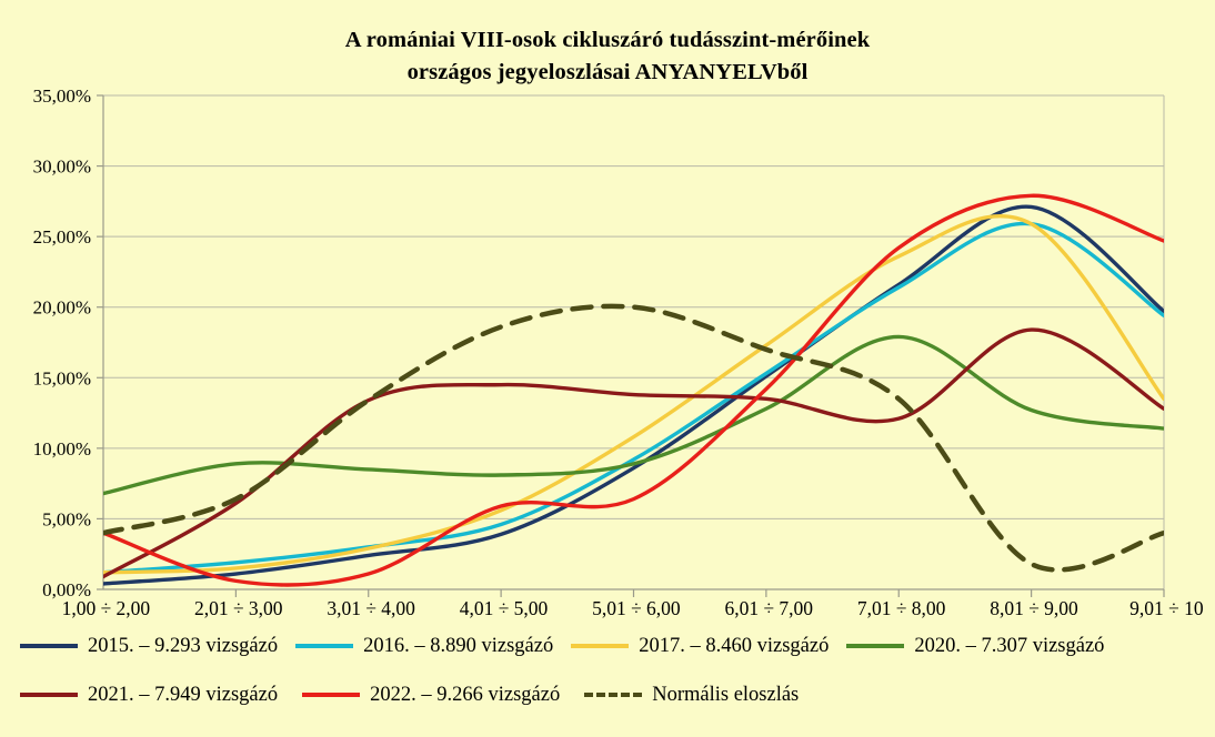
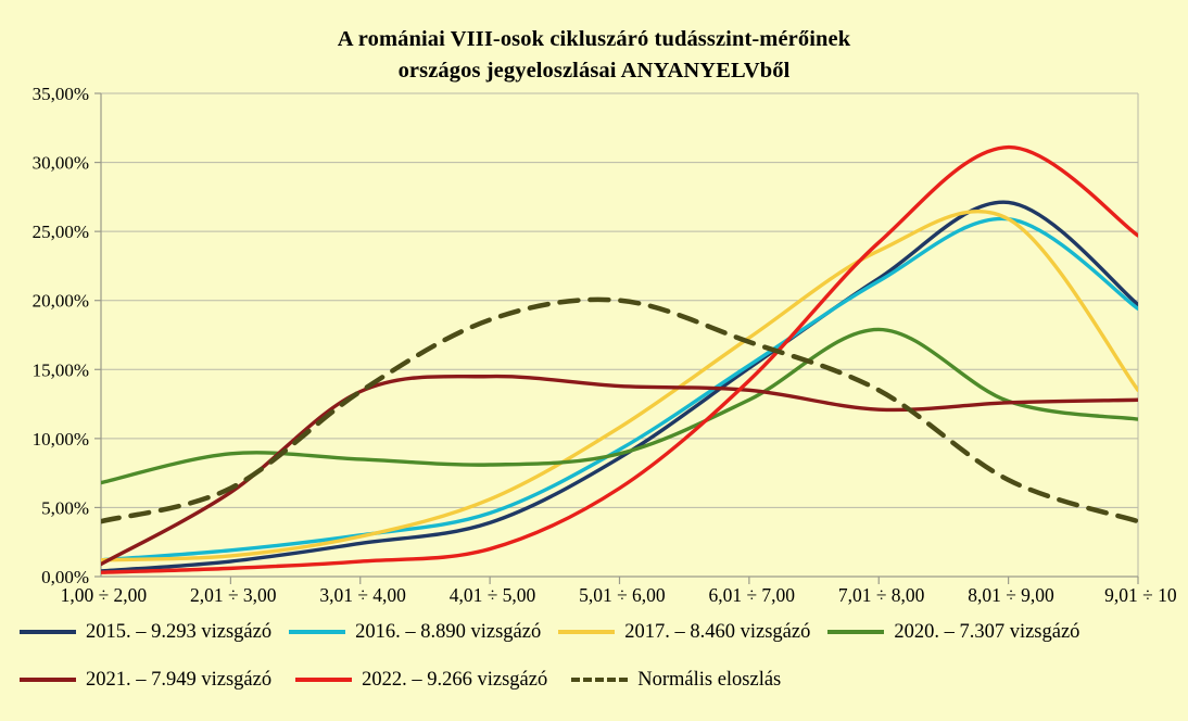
2022. – 9.266 vizsgázó/1,00 ÷ 2,00: 4,0% -> 0,3%
2022. – 9.266 vizsgázó/4,01 ÷ 5,00: 5,9% -> 2,0%
2021. – 7.949 vizsgázó/8,01 ÷ 9,00: 18,4% -> 12,6%
2022. – 9.266 vizsgázó/8,01 ÷ 9,00: 27,9% -> 31,1%
Normális eloszlás/8,01 ÷ 9,00: 1,8% -> 7,0%
